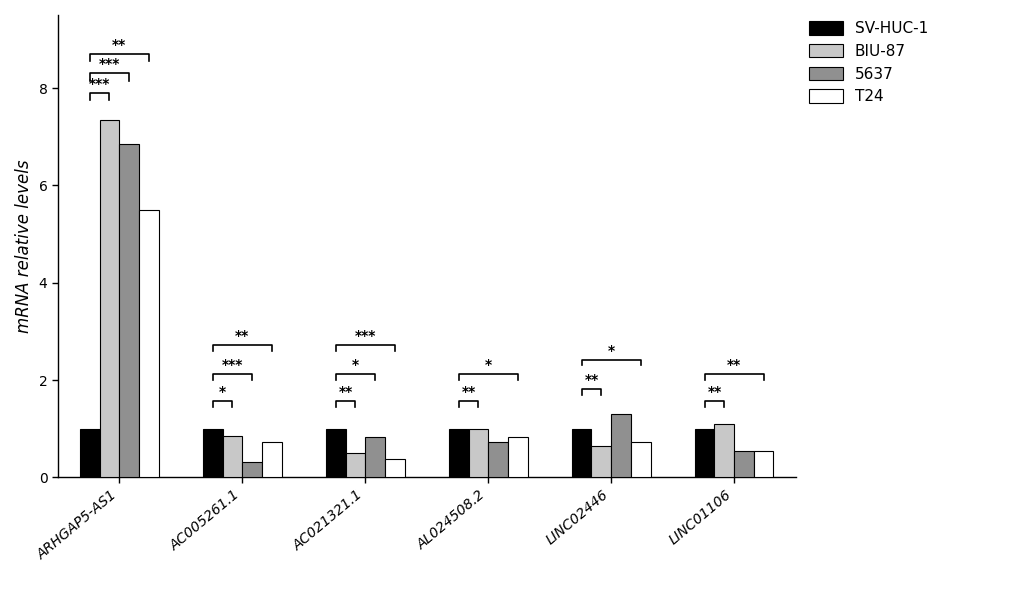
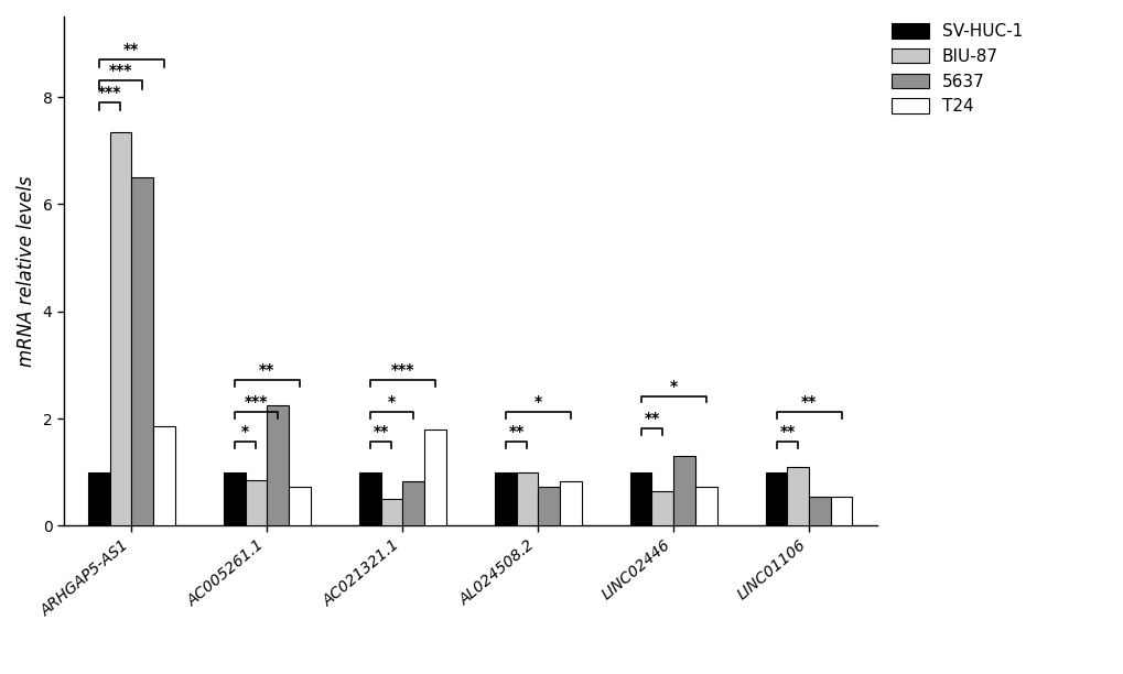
5637/ARHGAP5-AS1: 6.85 -> 6.50
T24/ARHGAP5-AS1: 5.50 -> 1.85
5637/AC005261.1: 0.32 -> 2.25
T24/AC021321.1: 0.38 -> 1.80
